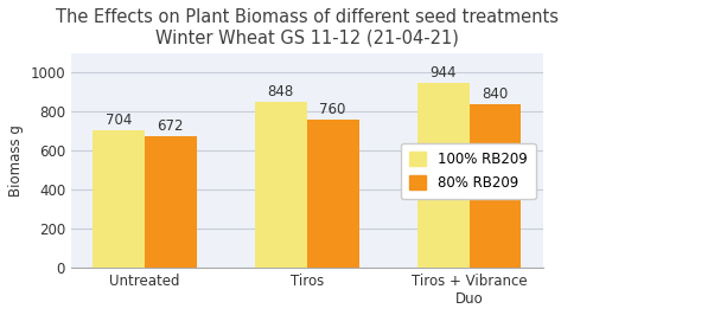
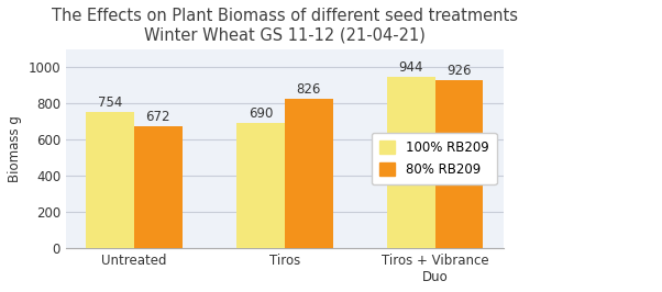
100% RB209/Untreated: 704 -> 754
100% RB209/Tiros: 848 -> 690
80% RB209/Tiros: 760 -> 826
80% RB209/Tiros + Vibrance Duo: 840 -> 926
